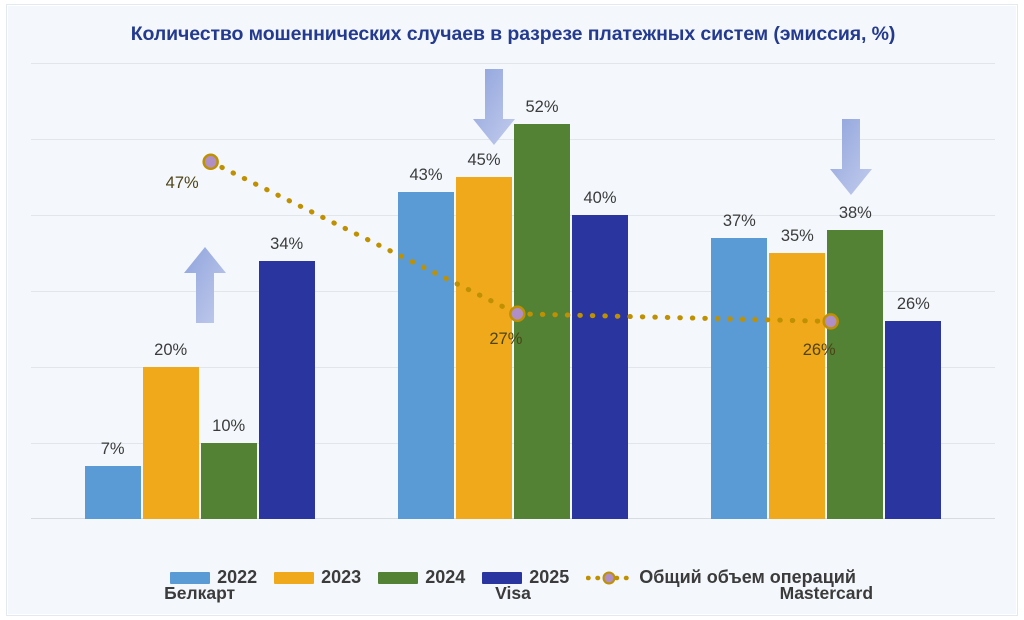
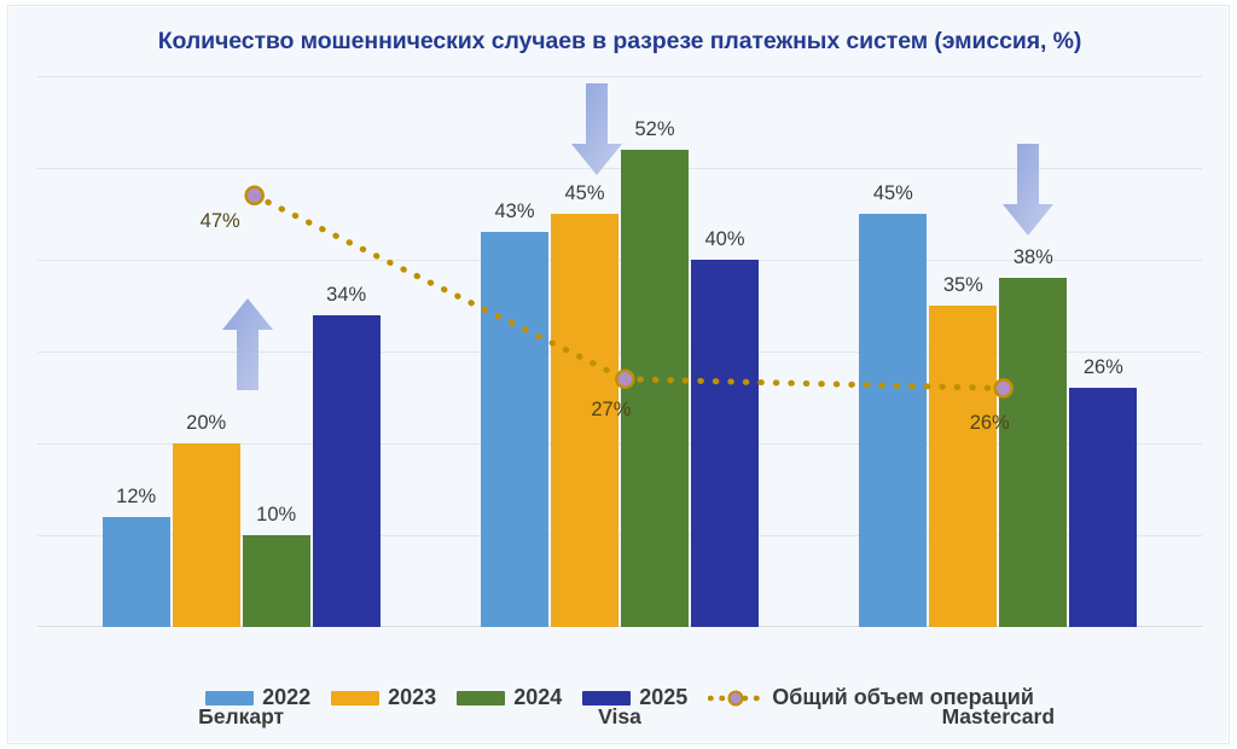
2022/Белкарт: 7% -> 12%
2022/Mastercard: 37% -> 45%
